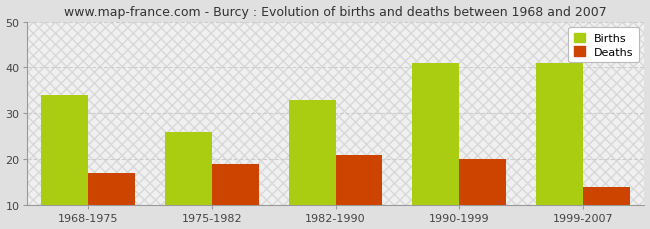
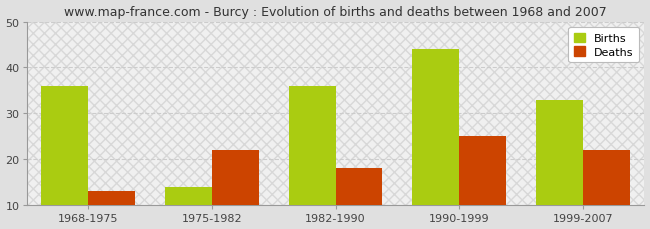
Births/1968-1975: 34 -> 36
Deaths/1968-1975: 17 -> 13
Births/1975-1982: 26 -> 14
Deaths/1975-1982: 19 -> 22
Births/1982-1990: 33 -> 36
Deaths/1982-1990: 21 -> 18
Births/1990-1999: 41 -> 44
Deaths/1990-1999: 20 -> 25
Births/1999-2007: 41 -> 33
Deaths/1999-2007: 14 -> 22
